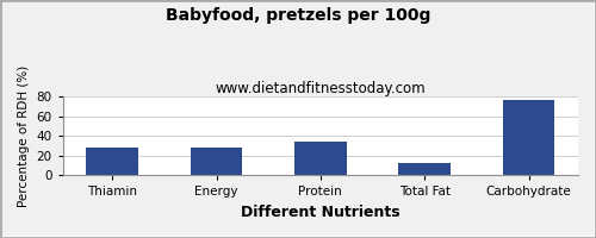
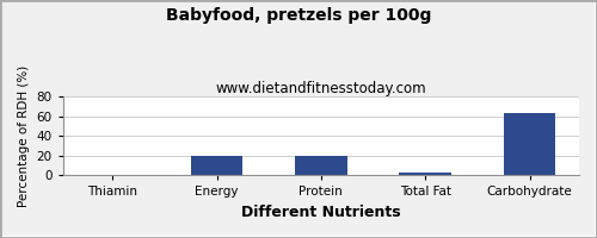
Thiamin: 28 -> 0
Energy: 28 -> 20
Protein: 34 -> 20
Total Fat: 12 -> 3
Carbohydrate: 76 -> 63
